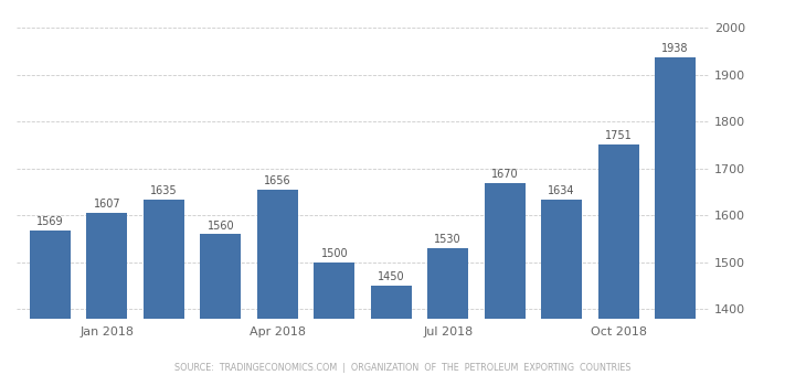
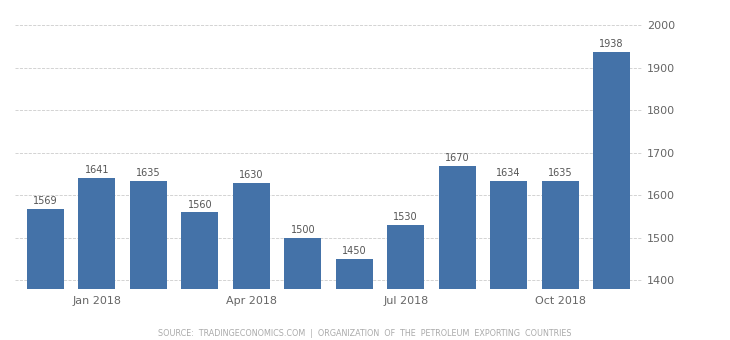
Jan 2018: 1607 -> 1641
Apr 2018: 1656 -> 1630
Oct 2018: 1751 -> 1635
